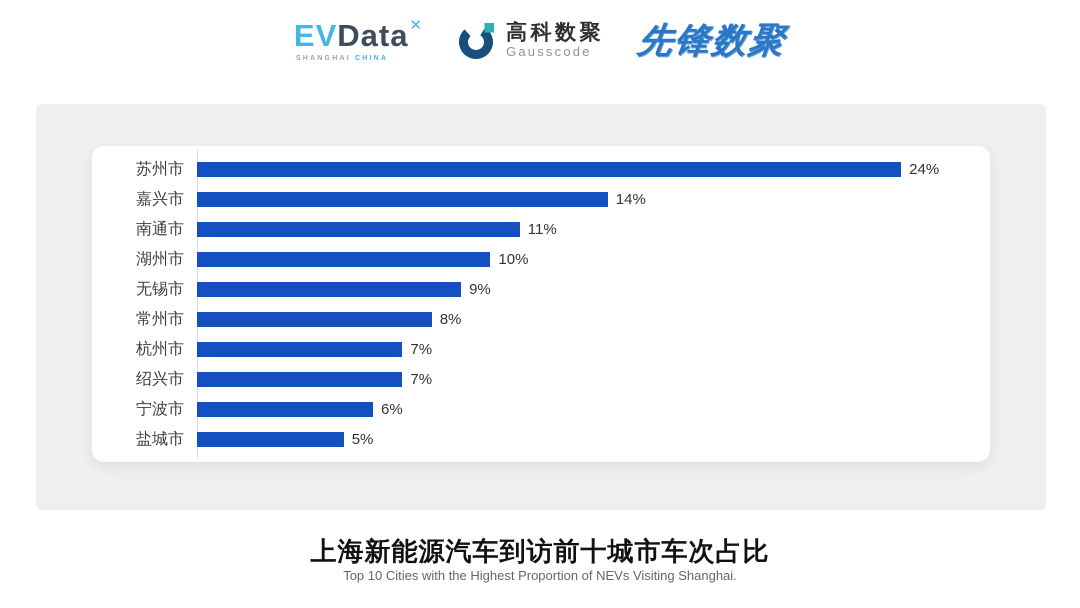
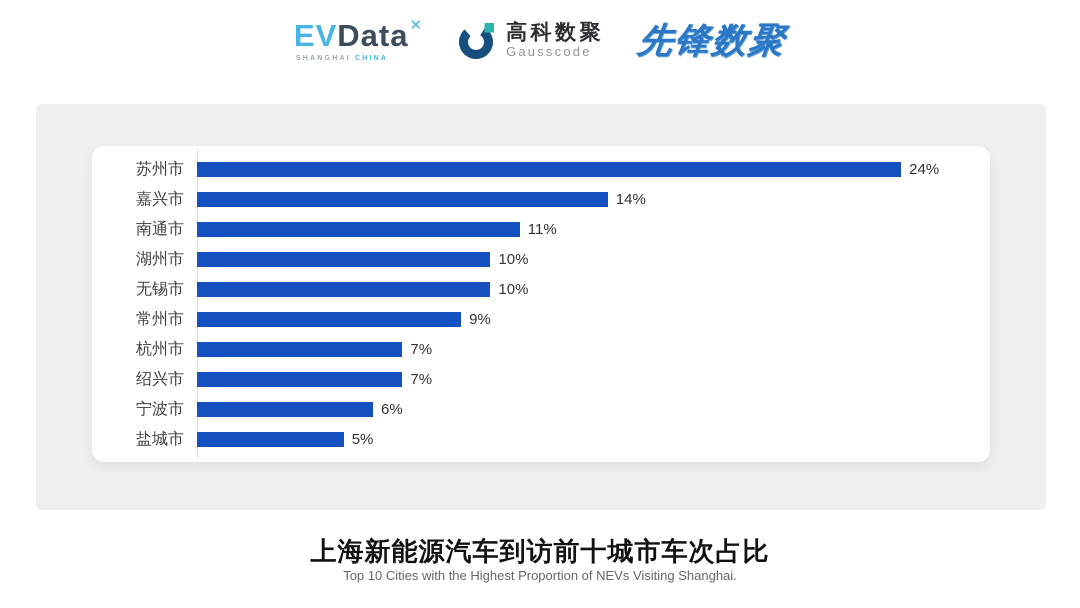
无锡市: 9% -> 10%
常州市: 8% -> 9%
